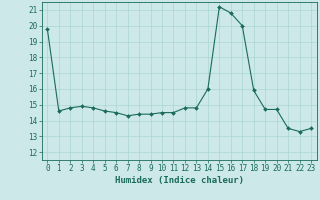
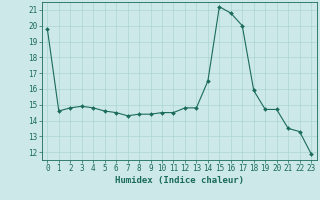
14: 16.0 -> 16.5
23: 13.5 -> 11.9
